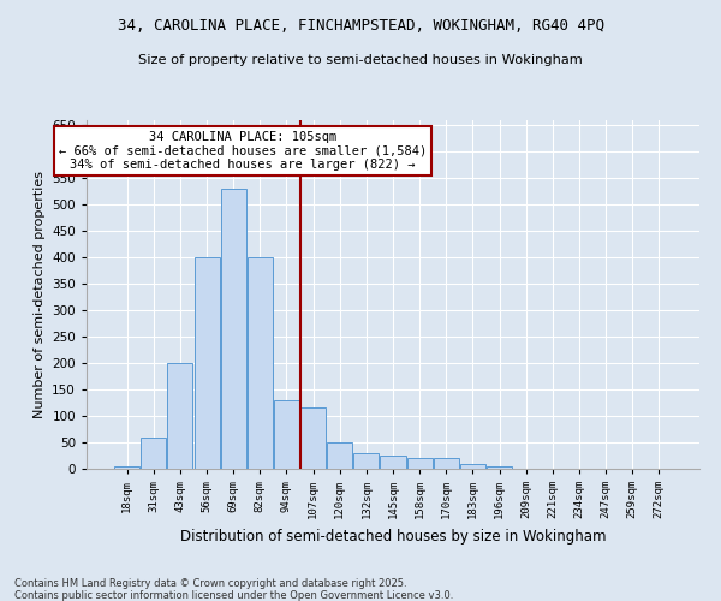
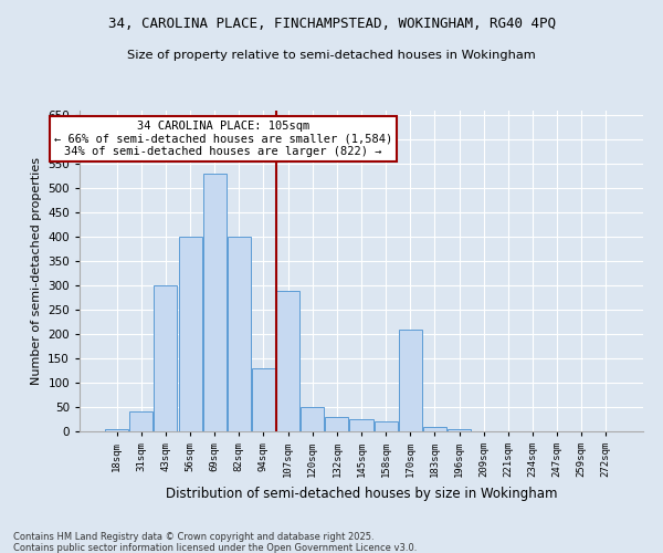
31sqm: 60 -> 40
43sqm: 200 -> 300
107sqm: 115 -> 290
170sqm: 20 -> 210
